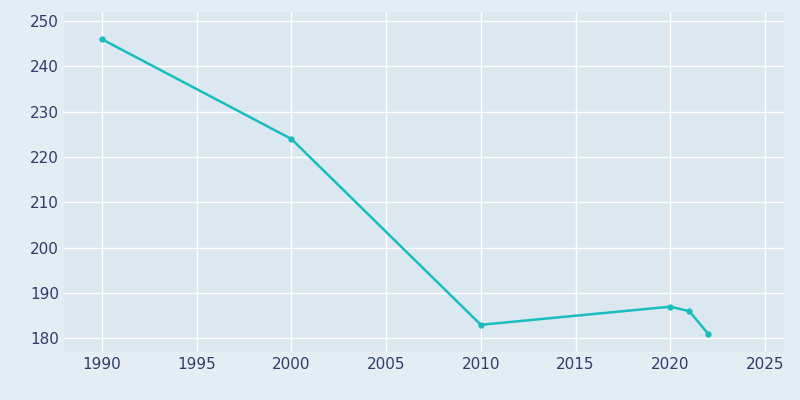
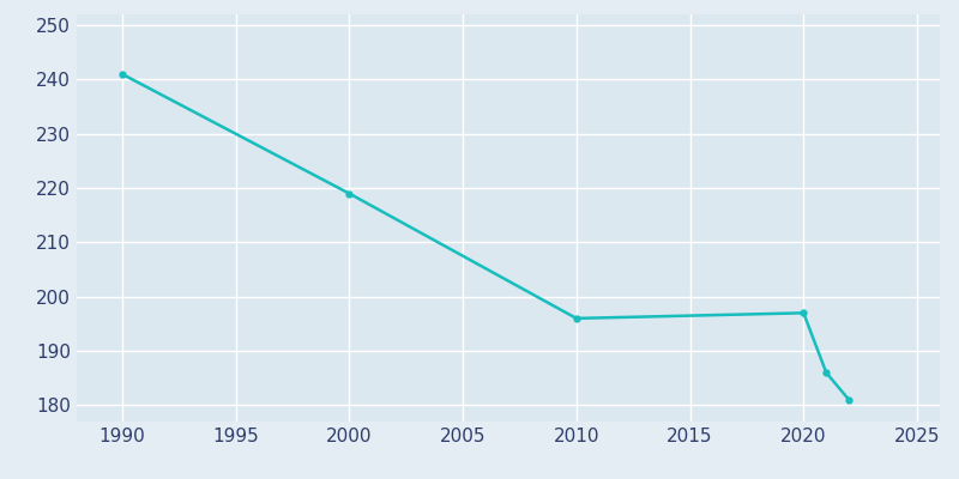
1990: 246 -> 241
2000: 224 -> 219
2010: 183 -> 196
2020: 187 -> 197
